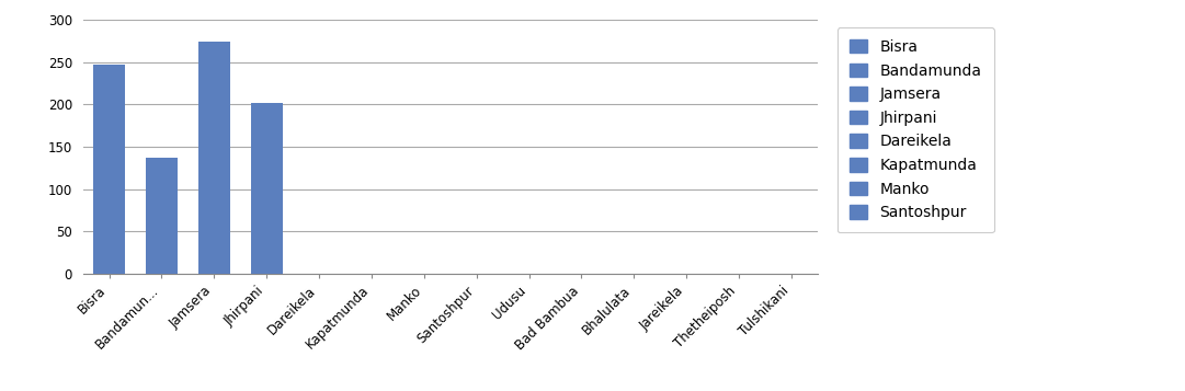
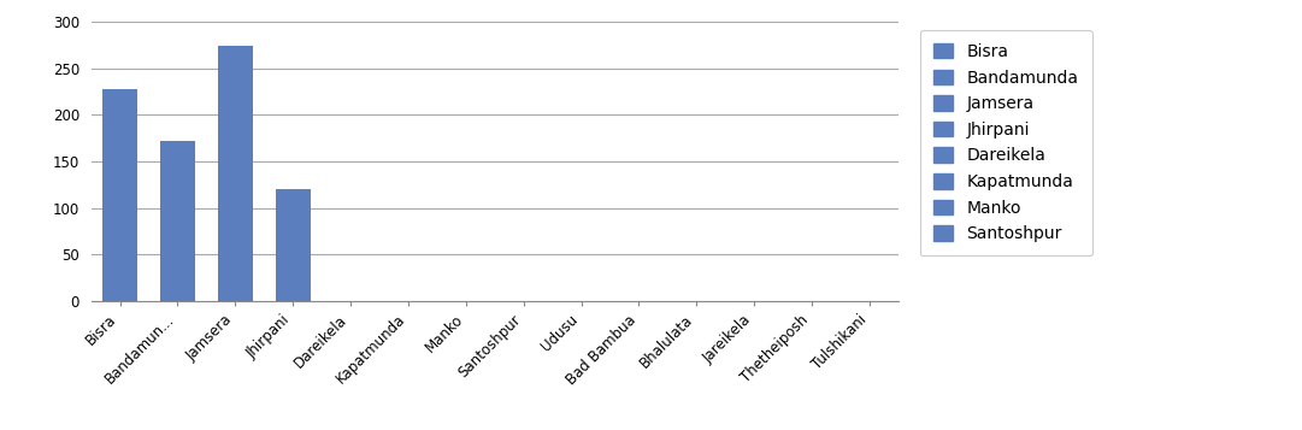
Bisra: 247 -> 228
Bandamun...: 137 -> 172
Jhirpani: 202 -> 120
